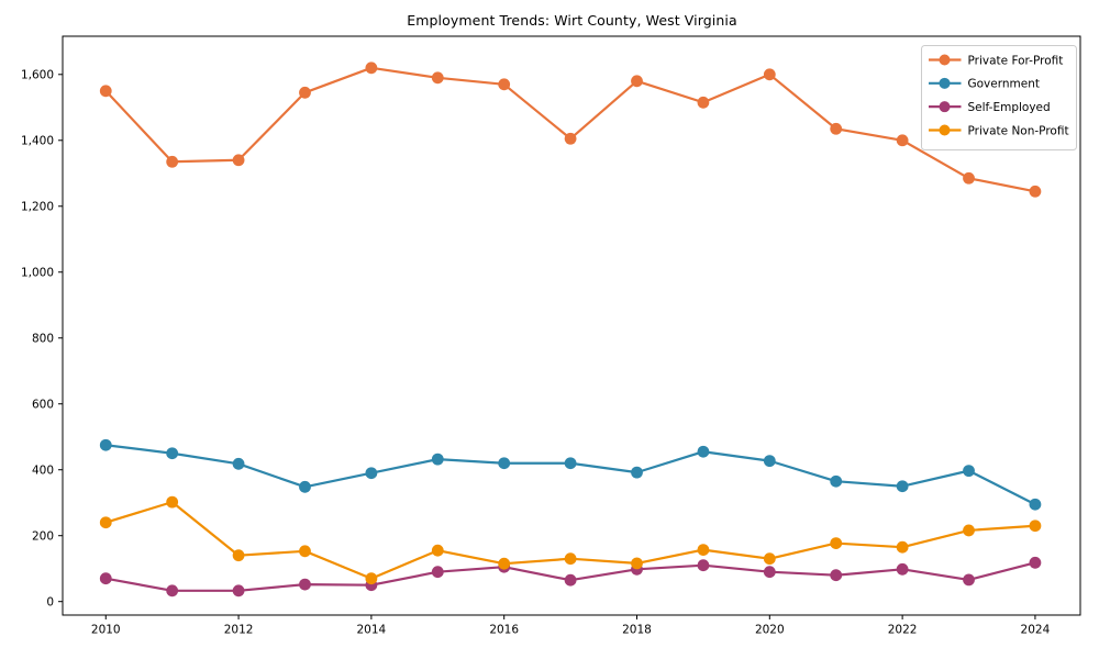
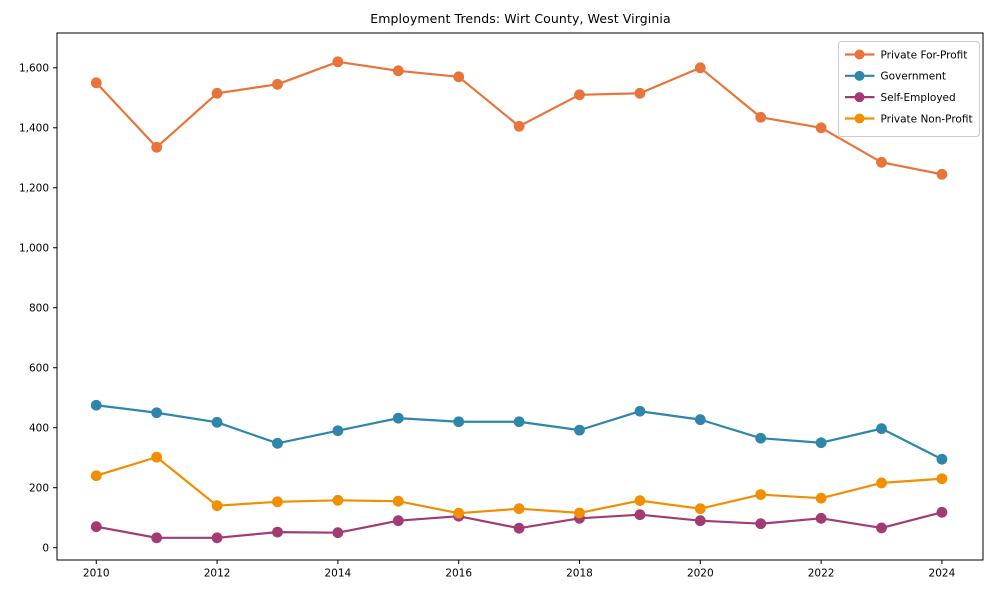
Private For-Profit/2012: 1340 -> 1520
Private Non-Profit/2014: 70 -> 160
Private For-Profit/2018: 1580 -> 1510
